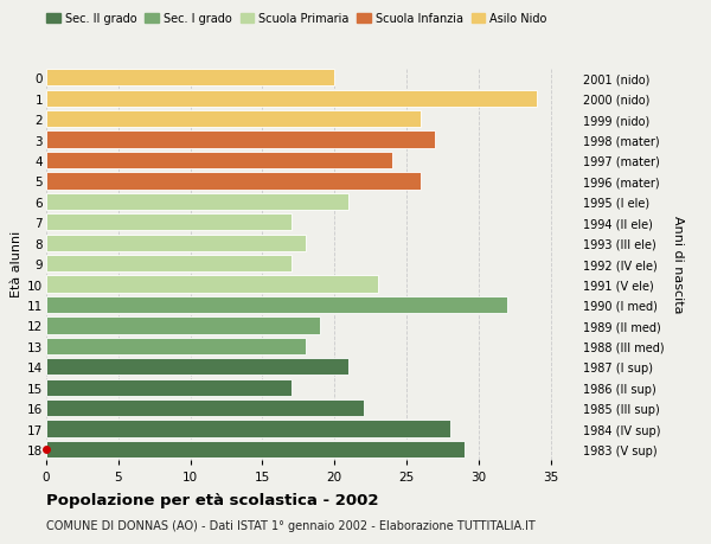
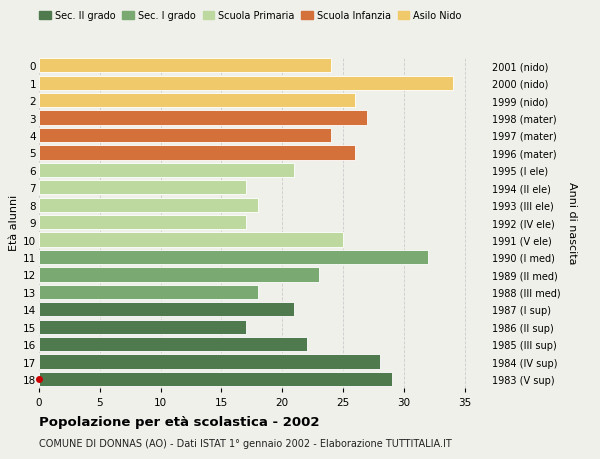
0: 20 -> 24
10: 23 -> 25
12: 19 -> 23
